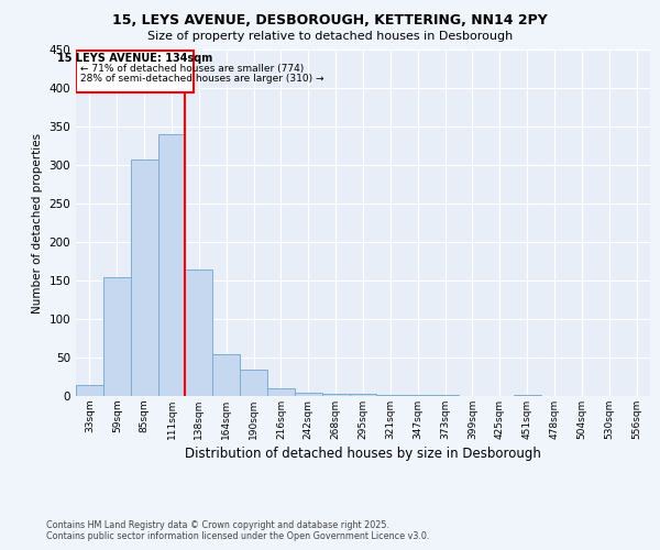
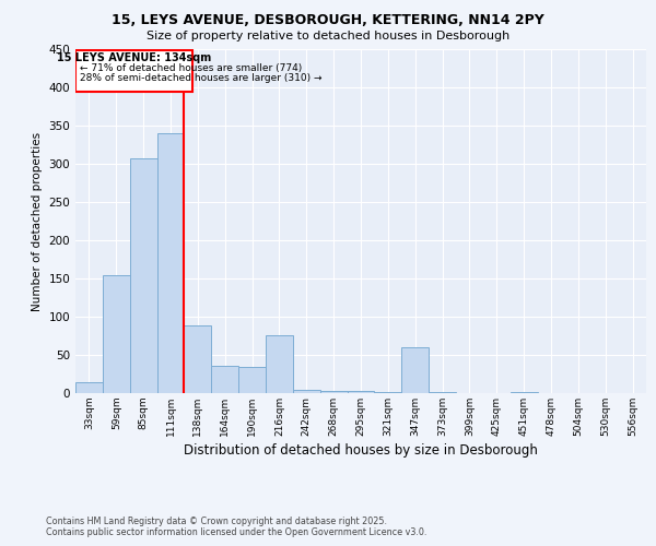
138sqm: 165 -> 88
164sqm: 55 -> 36
216sqm: 10 -> 76
347sqm: 2 -> 60
